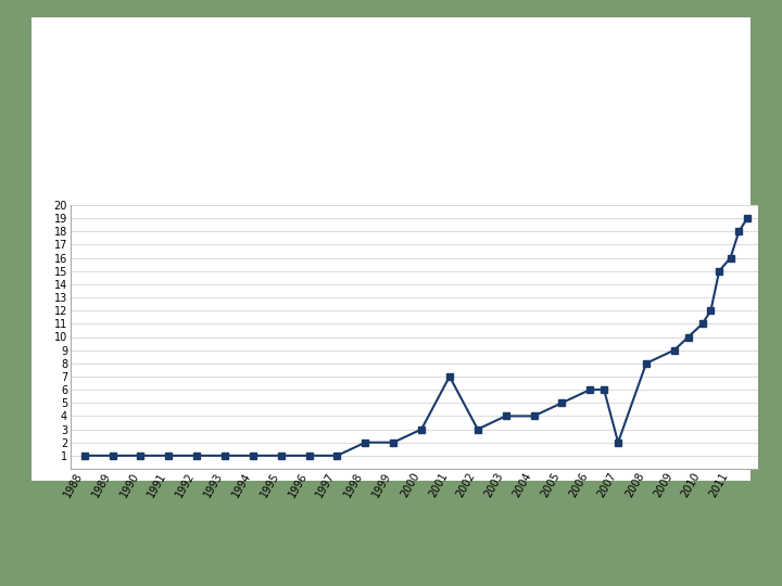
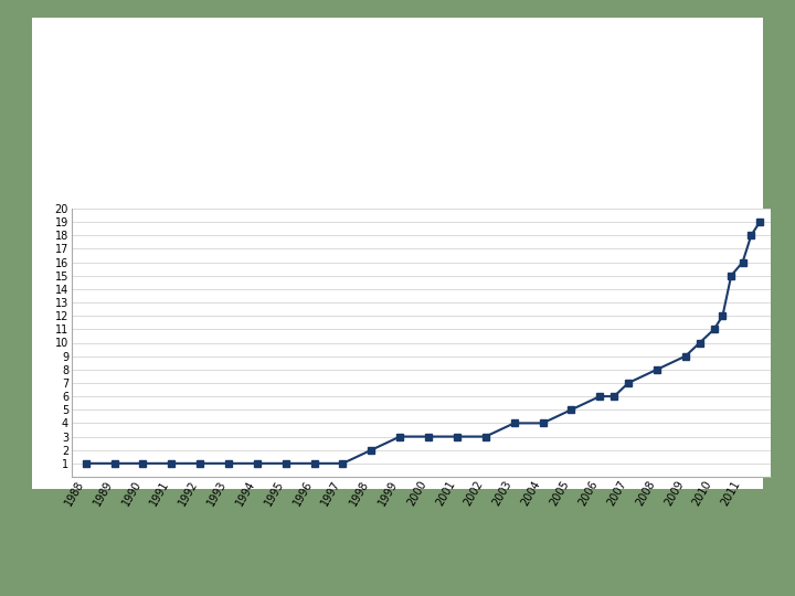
1999: 2 -> 3
2001: 7 -> 3
2007: 2 -> 7
